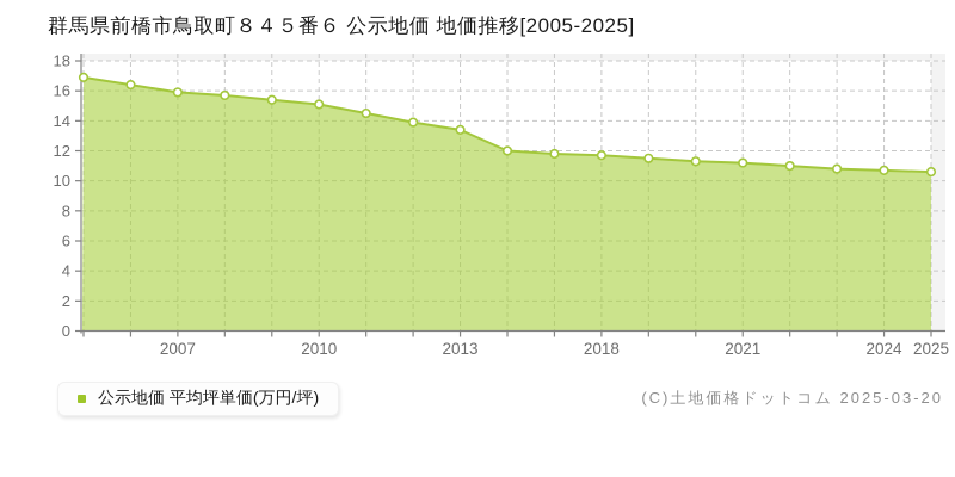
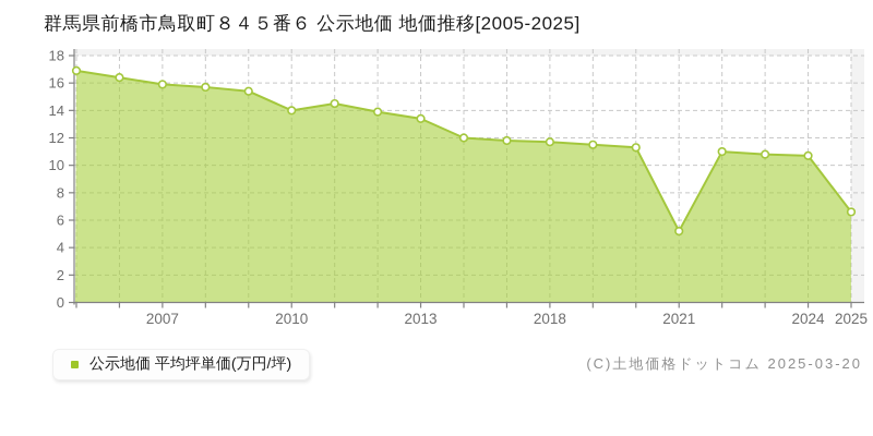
2010: 15.1 -> 14.0
2021: 11.2 -> 5.2
2025: 10.6 -> 6.6
